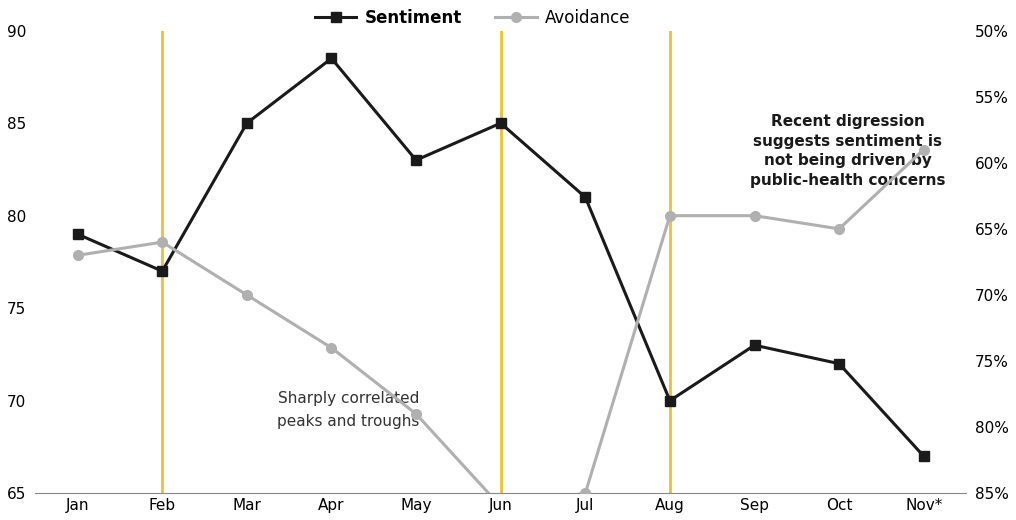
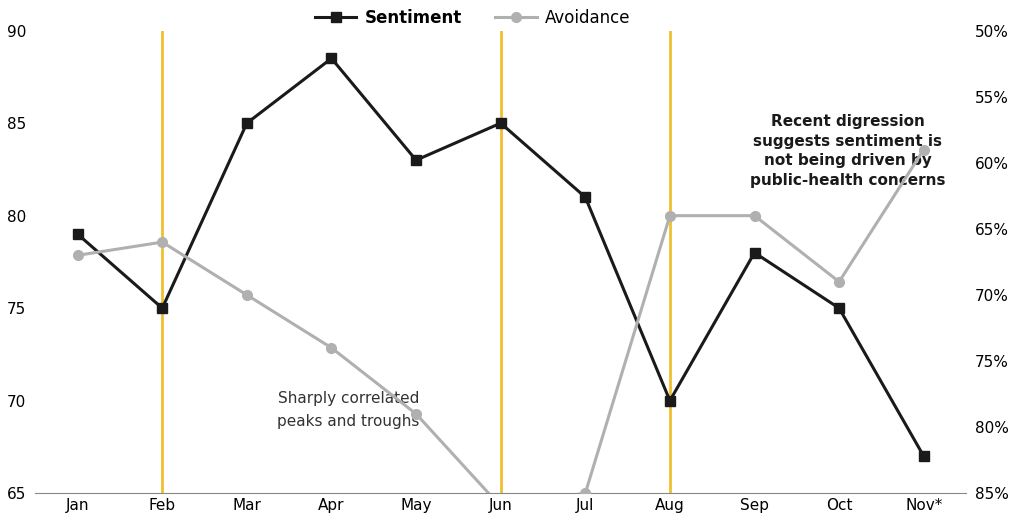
Sentiment/Feb: 77.0 -> 75.0
Sentiment/Sep: 73.0 -> 78.0
Sentiment/Oct: 72.0 -> 75.0
Avoidance/Oct: 65% -> 69%
